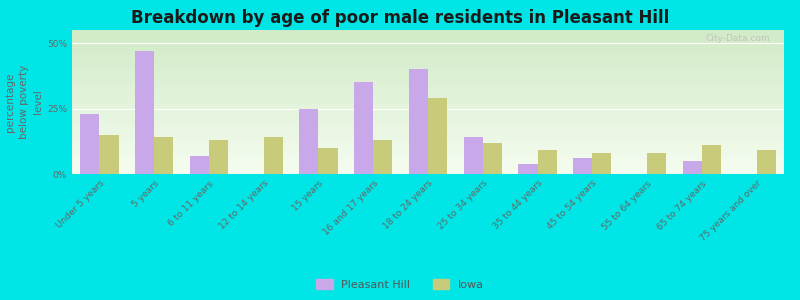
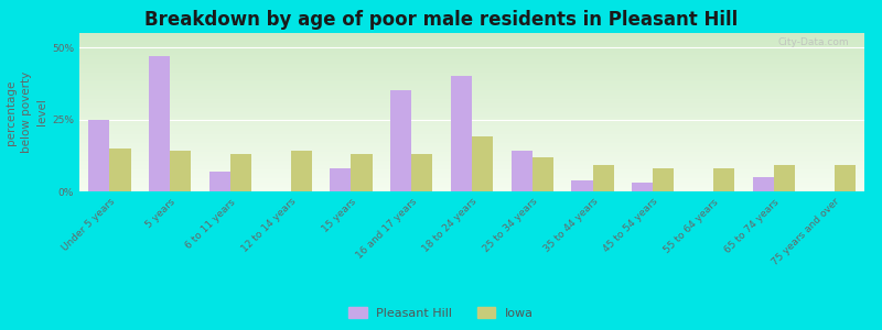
Pleasant Hill/Under 5 years: 23% -> 25%
Pleasant Hill/15 years: 25% -> 8%
Iowa/15 years: 10% -> 13%
Iowa/18 to 24 years: 29% -> 19%
Pleasant Hill/45 to 54 years: 6% -> 3%
Iowa/65 to 74 years: 11% -> 9%
